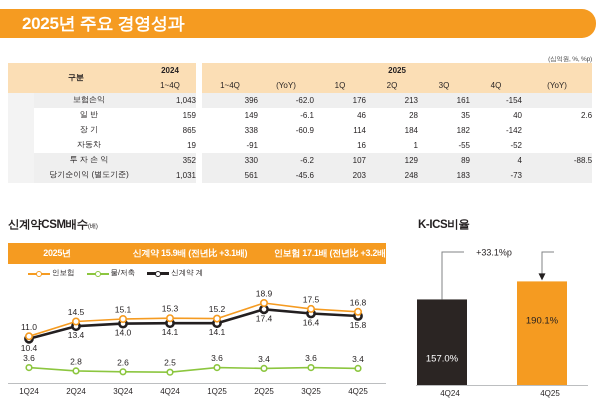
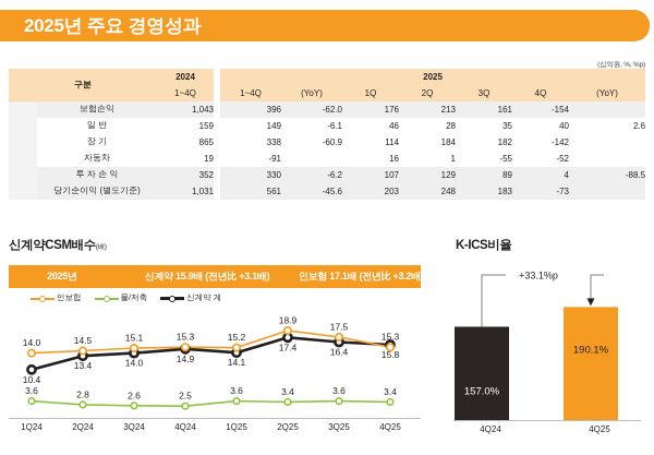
신계약CSM배수/인보험/1Q24: 11.0 -> 14.0
신계약CSM배수/신계약 계/4Q24: 14.1 -> 14.9
신계약CSM배수/인보험/4Q25: 16.8 -> 15.3
